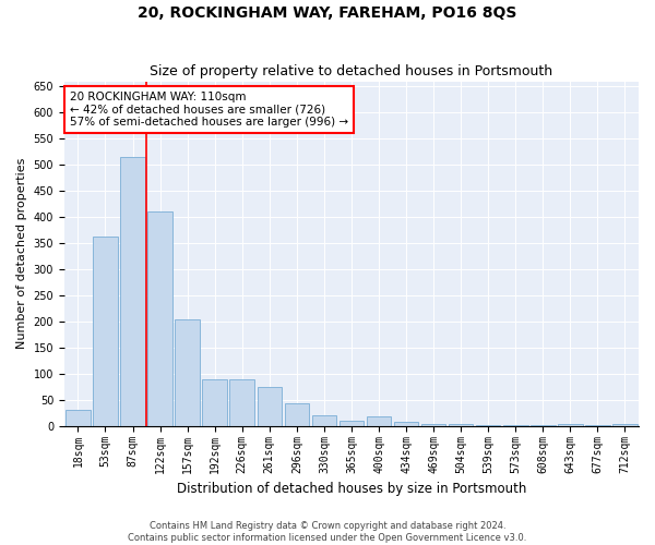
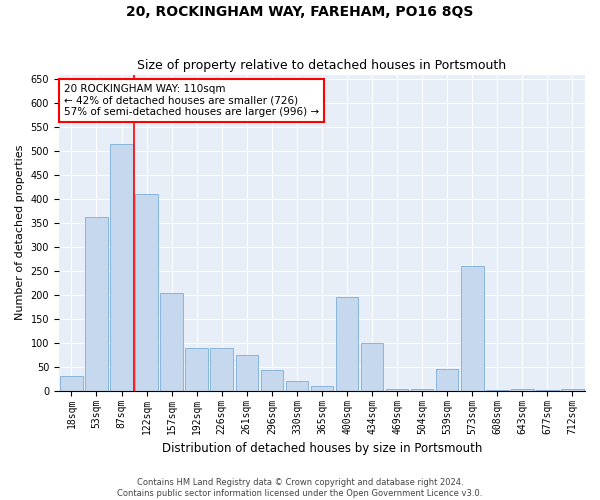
400sqm: 18 -> 195
434sqm: 8 -> 100
539sqm: 2 -> 45
573sqm: 1 -> 260
